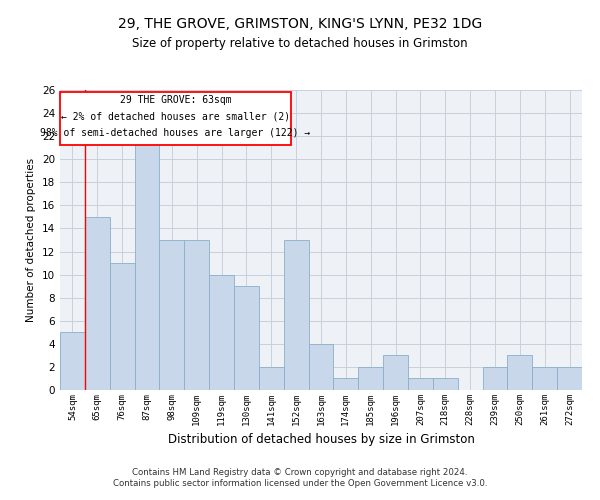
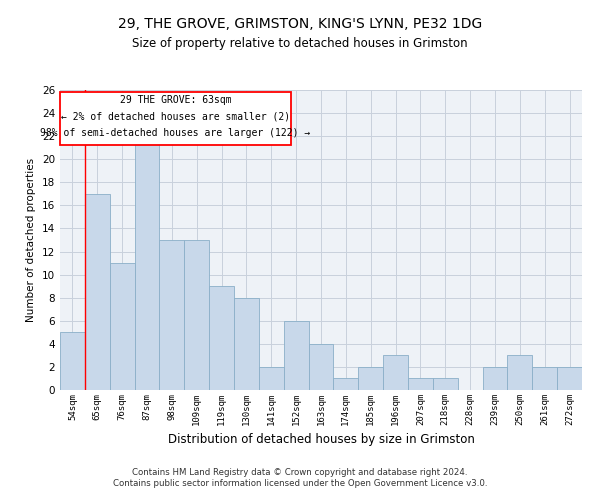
65sqm: 15 -> 17
119sqm: 10 -> 9
130sqm: 9 -> 8
152sqm: 13 -> 6
